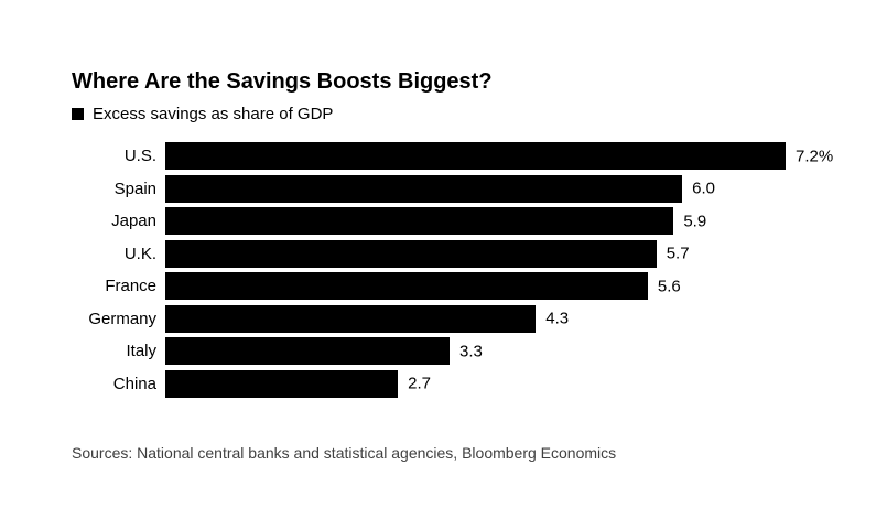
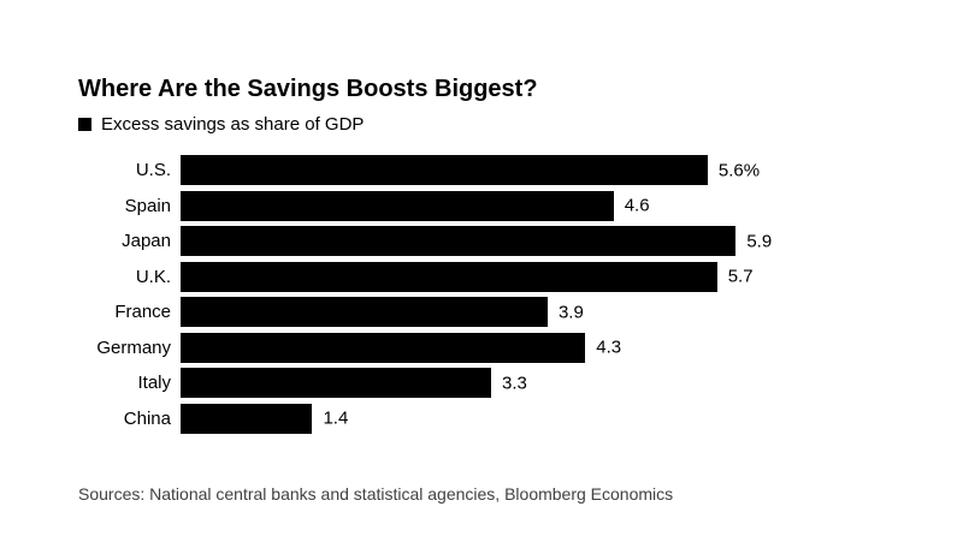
U.S.: 7.2% -> 5.6%
Spain: 6.0 -> 4.6
France: 5.6 -> 3.9
China: 2.7 -> 1.4
